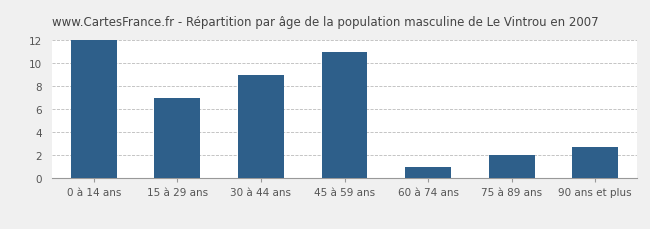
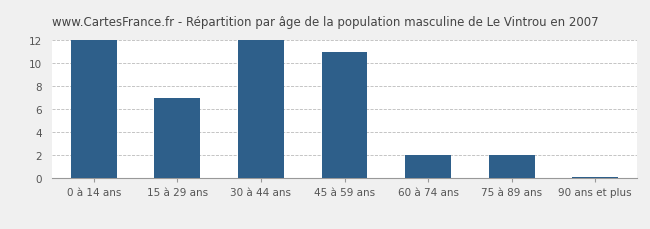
30 à 44 ans: 9.0 -> 12.0
60 à 74 ans: 1.0 -> 2.0
90 ans et plus: 2.7 -> 0.1
